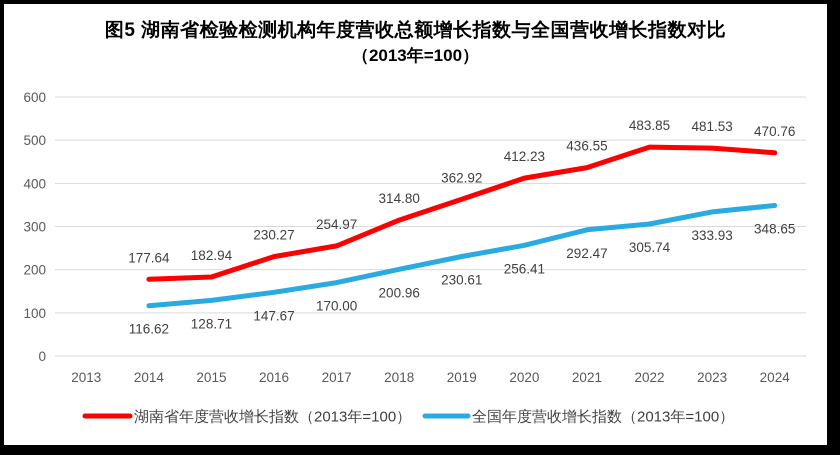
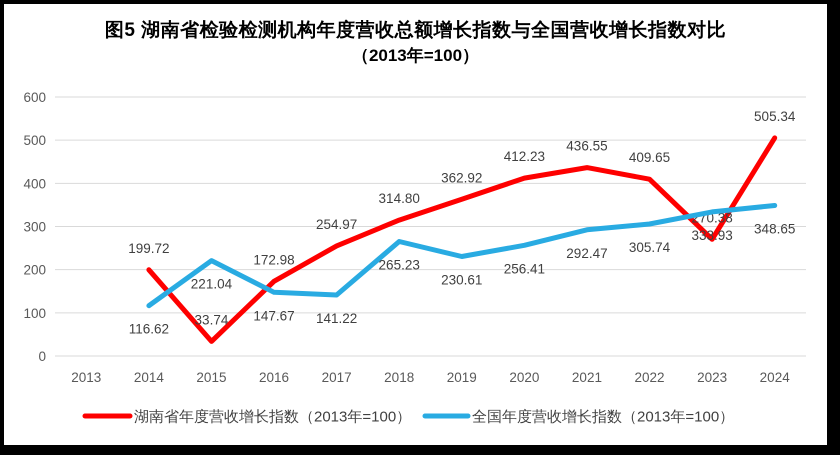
湖南省年度营收增长指数（2013年=100）/2014: 177.64 -> 199.72
湖南省年度营收增长指数（2013年=100）/2015: 182.94 -> 33.74
全国年度营收增长指数（2013年=100）/2015: 128.71 -> 221.04
湖南省年度营收增长指数（2013年=100）/2016: 230.27 -> 172.98
全国年度营收增长指数（2013年=100）/2017: 170.00 -> 141.22
全国年度营收增长指数（2013年=100）/2018: 200.96 -> 265.23
湖南省年度营收增长指数（2013年=100）/2022: 483.85 -> 409.65
湖南省年度营收增长指数（2013年=100）/2023: 481.53 -> 270.38
湖南省年度营收增长指数（2013年=100）/2024: 470.76 -> 505.34
